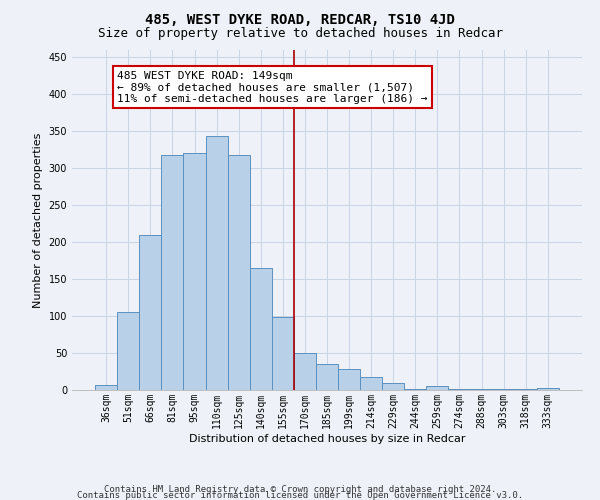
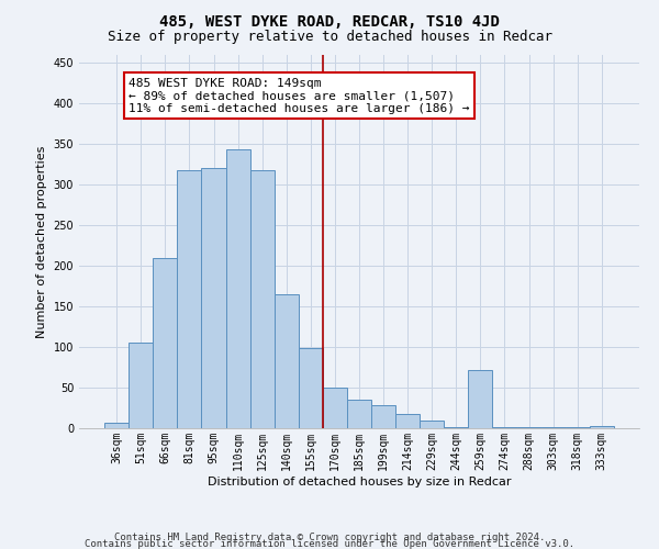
259sqm: 6 -> 72
